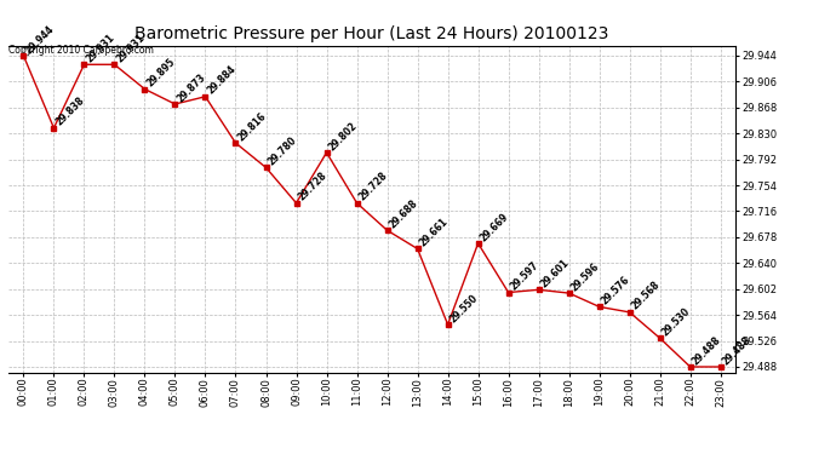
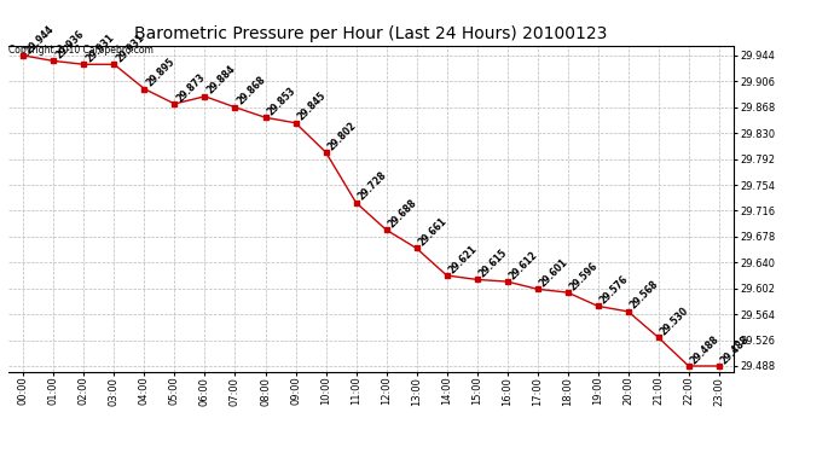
01:00: 29.838 -> 29.936
07:00: 29.816 -> 29.868
08:00: 29.780 -> 29.853
09:00: 29.728 -> 29.845
14:00: 29.550 -> 29.621
15:00: 29.669 -> 29.615
16:00: 29.597 -> 29.612
